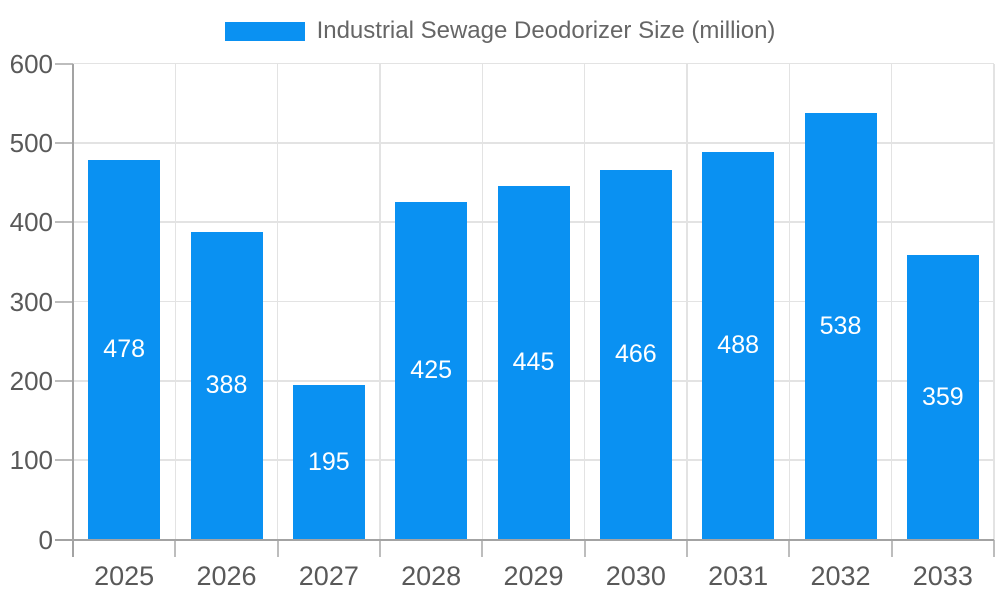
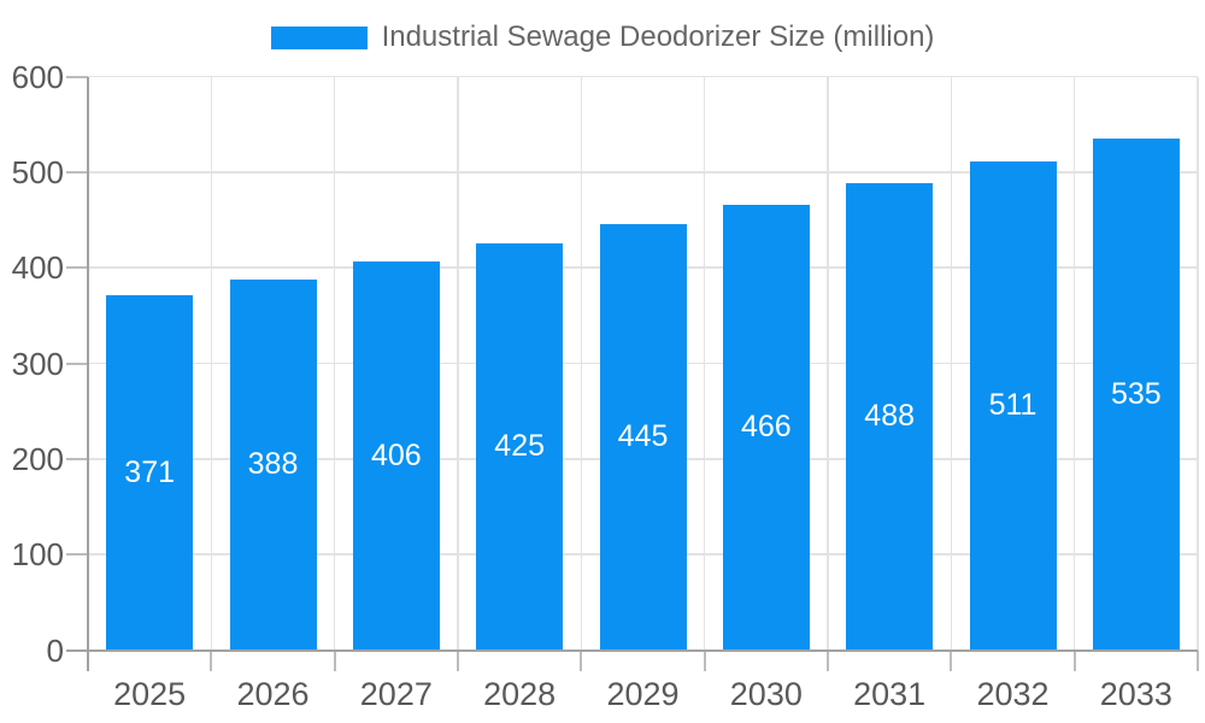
2025: 478 -> 371
2027: 195 -> 406
2032: 538 -> 511
2033: 359 -> 535
